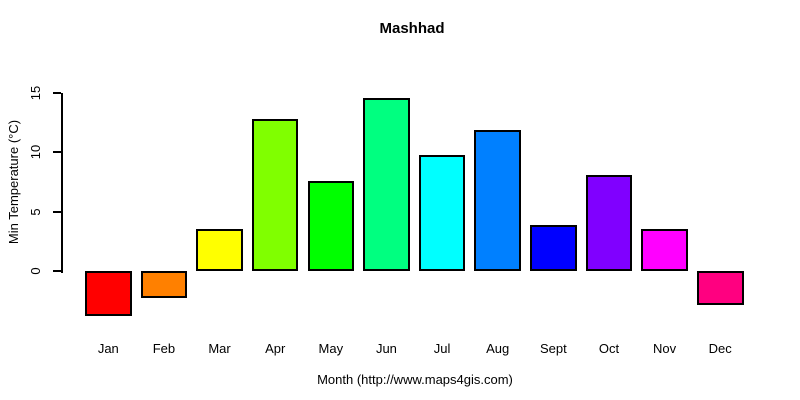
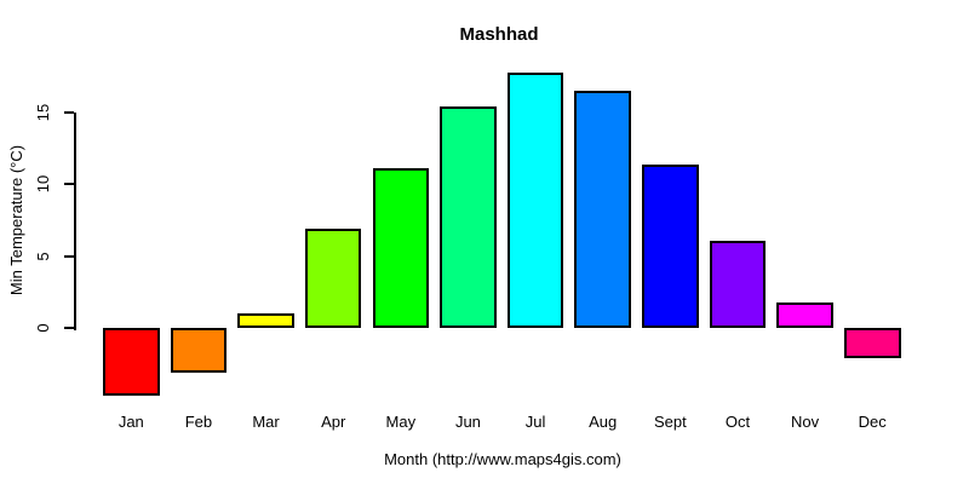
Jan: -3.8 -> -4.7
Feb: -2.3 -> -3.1
Mar: 3.5 -> 1.0
Apr: 12.8 -> 6.9
May: 7.6 -> 11.1
Jun: 14.6 -> 15.4
Jul: 9.8 -> 17.8
Aug: 11.9 -> 16.5
Sept: 3.9 -> 11.4
Oct: 8.1 -> 6.1
Nov: 3.5 -> 1.8
Dec: -2.9 -> -2.1
